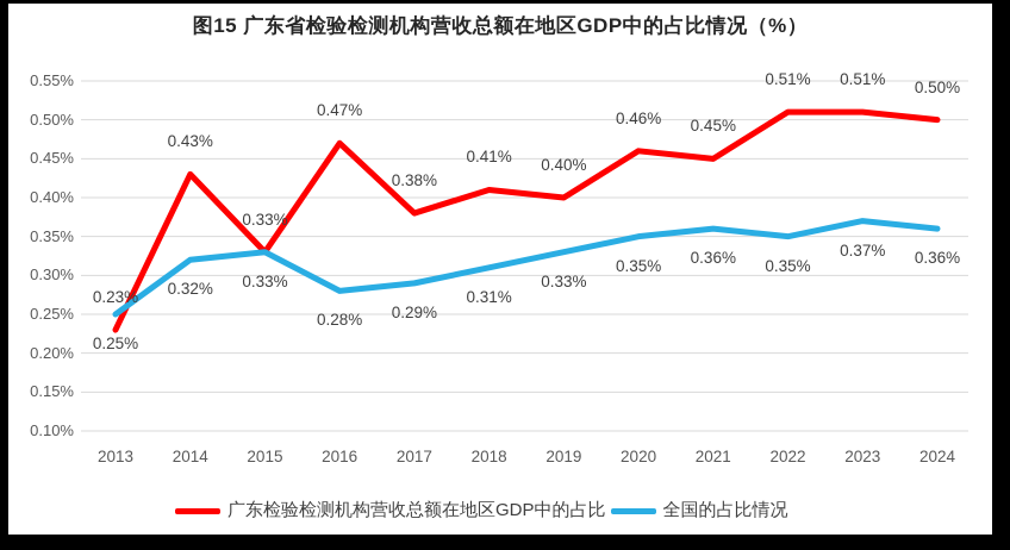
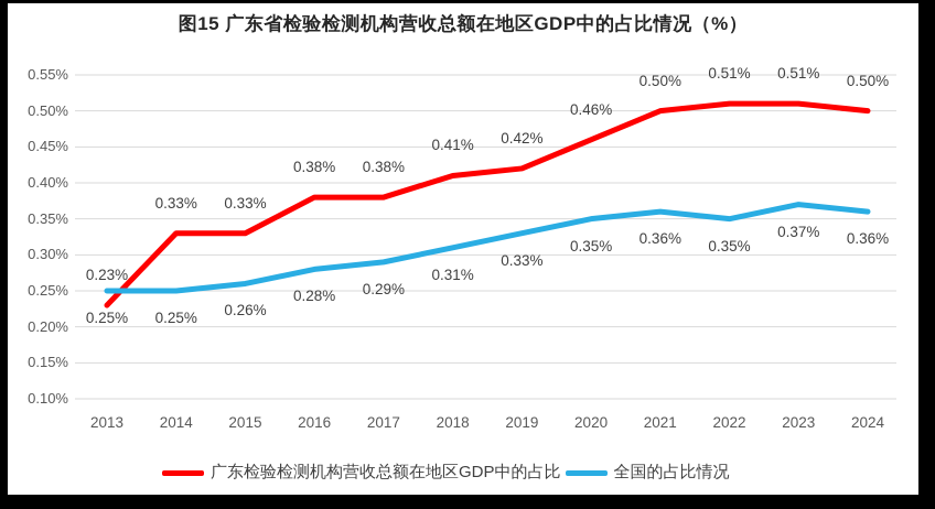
广东检验检测机构营收总额在地区GDP中的占比/2014: 0.43% -> 0.33%
全国的占比情况/2014: 0.32% -> 0.25%
全国的占比情况/2015: 0.33% -> 0.26%
广东检验检测机构营收总额在地区GDP中的占比/2016: 0.47% -> 0.38%
广东检验检测机构营收总额在地区GDP中的占比/2019: 0.40% -> 0.42%
广东检验检测机构营收总额在地区GDP中的占比/2021: 0.45% -> 0.50%
